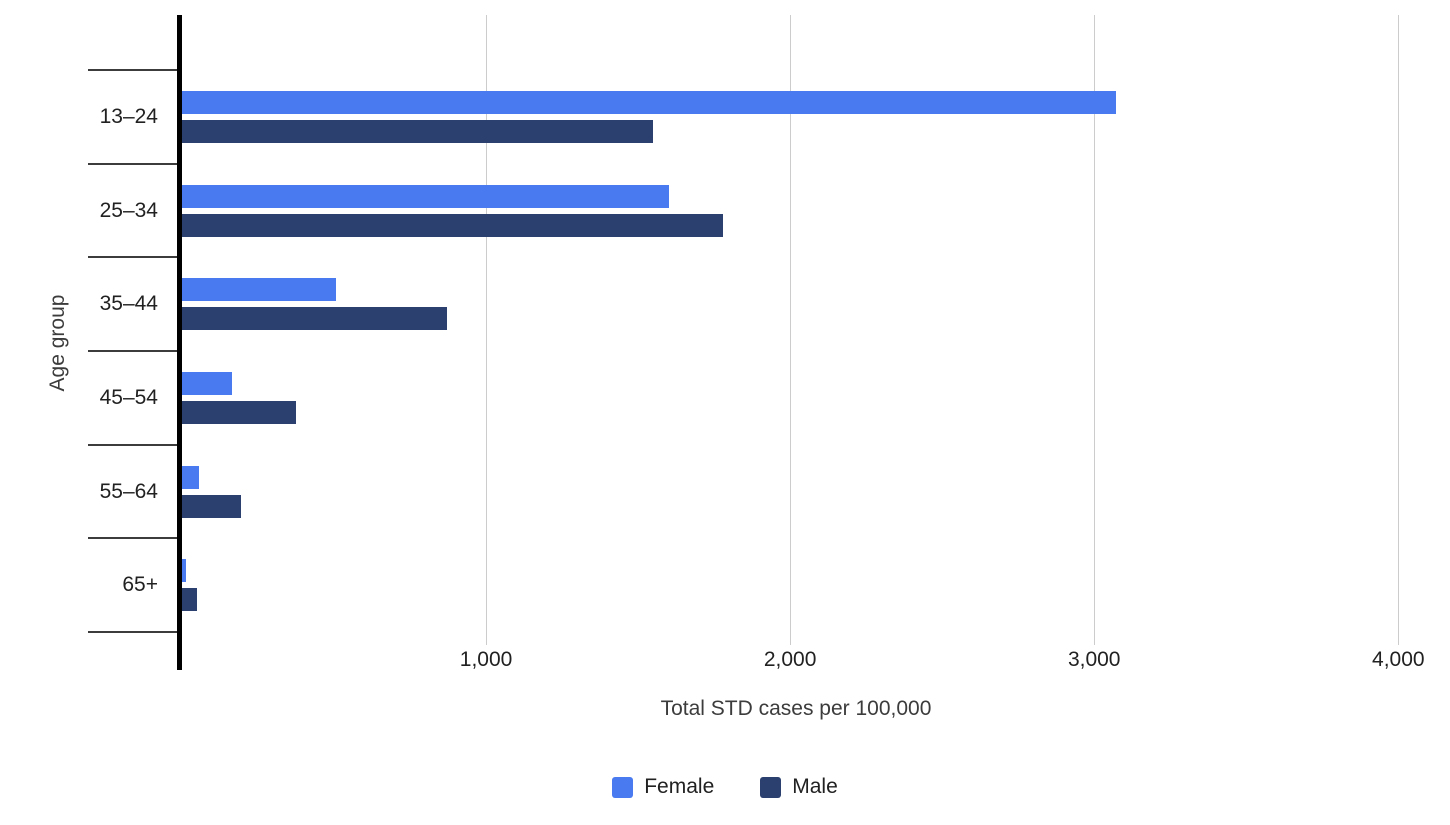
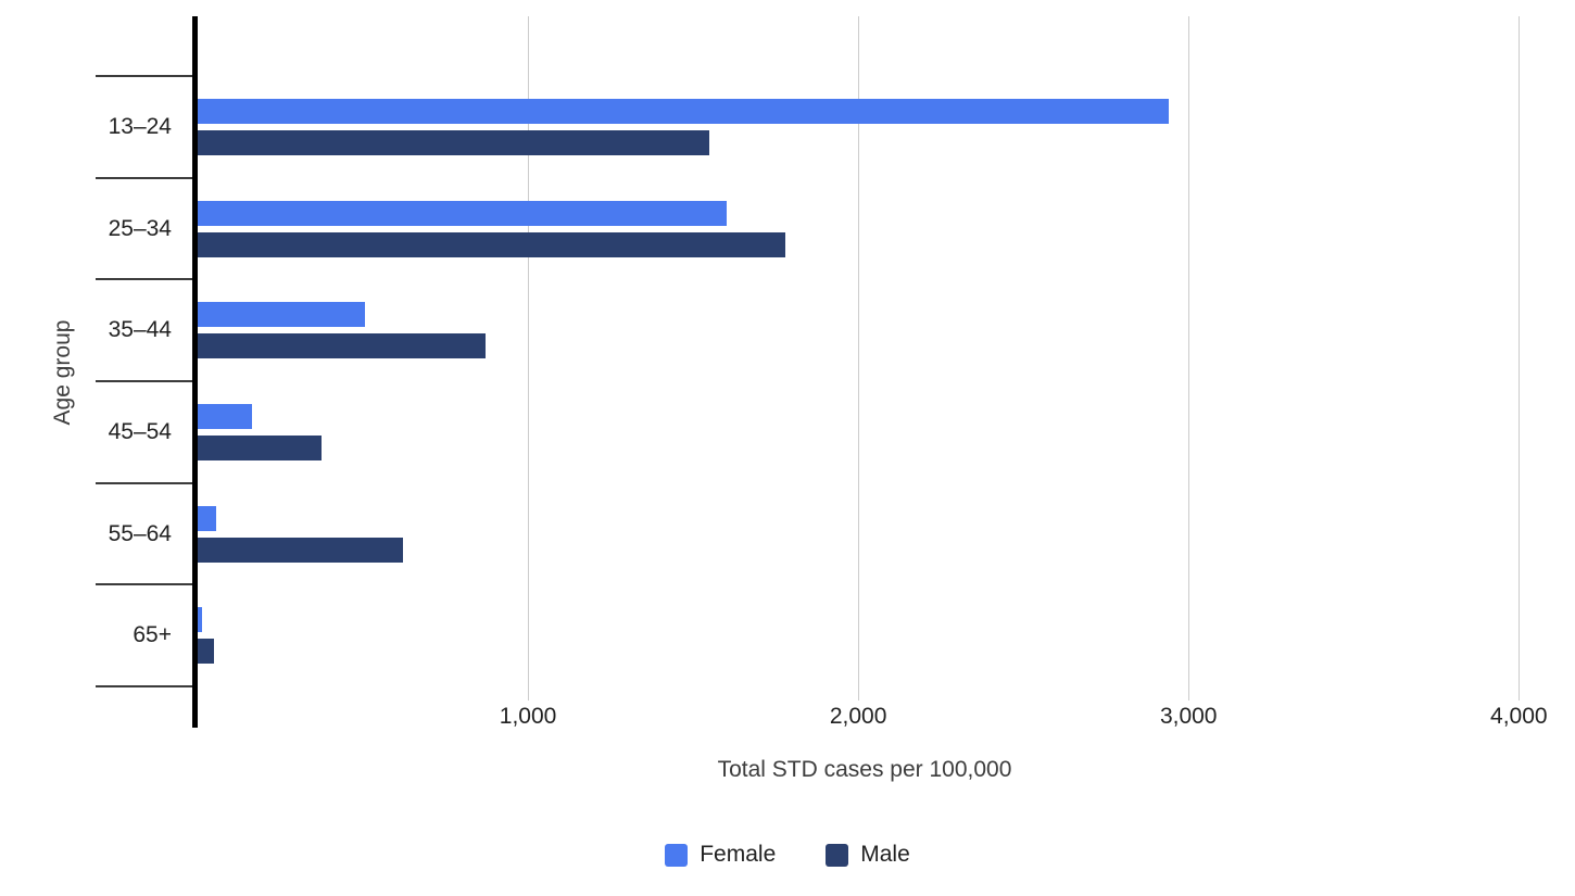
Female/13–24: 3070 -> 2940
Male/55–64: 200 -> 620
